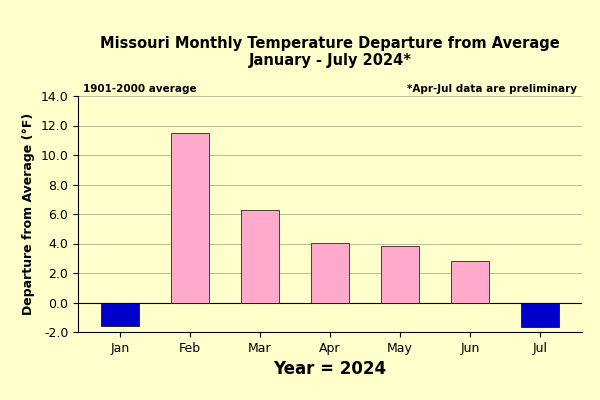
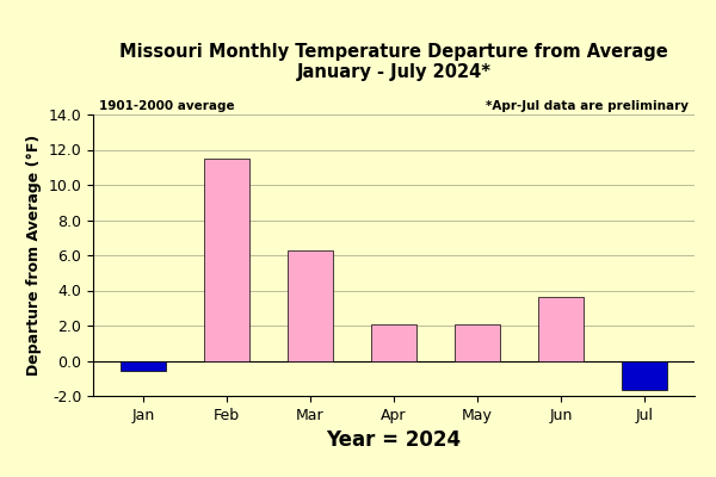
Jan: -1.6 -> -0.6
Apr: 4.0 -> 2.1
May: 3.8 -> 2.1
Jun: 2.8 -> 3.6
